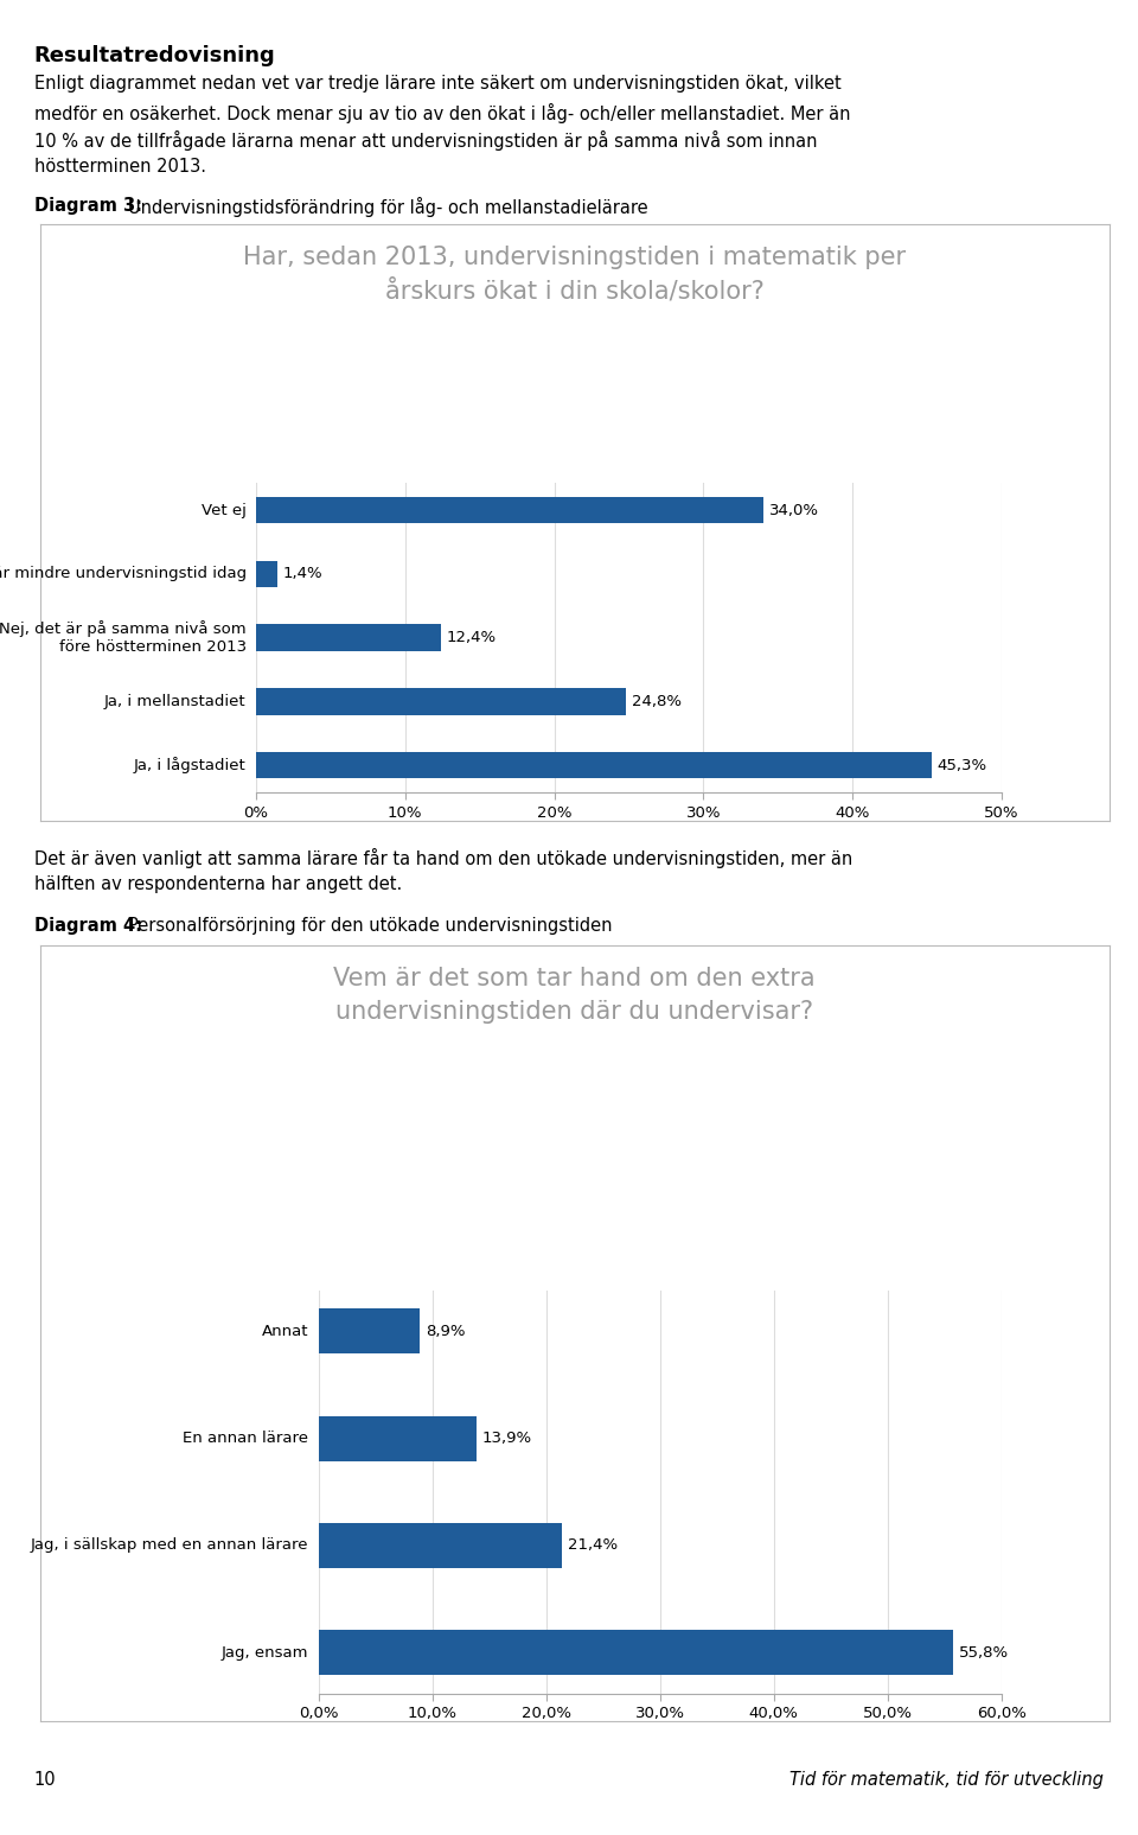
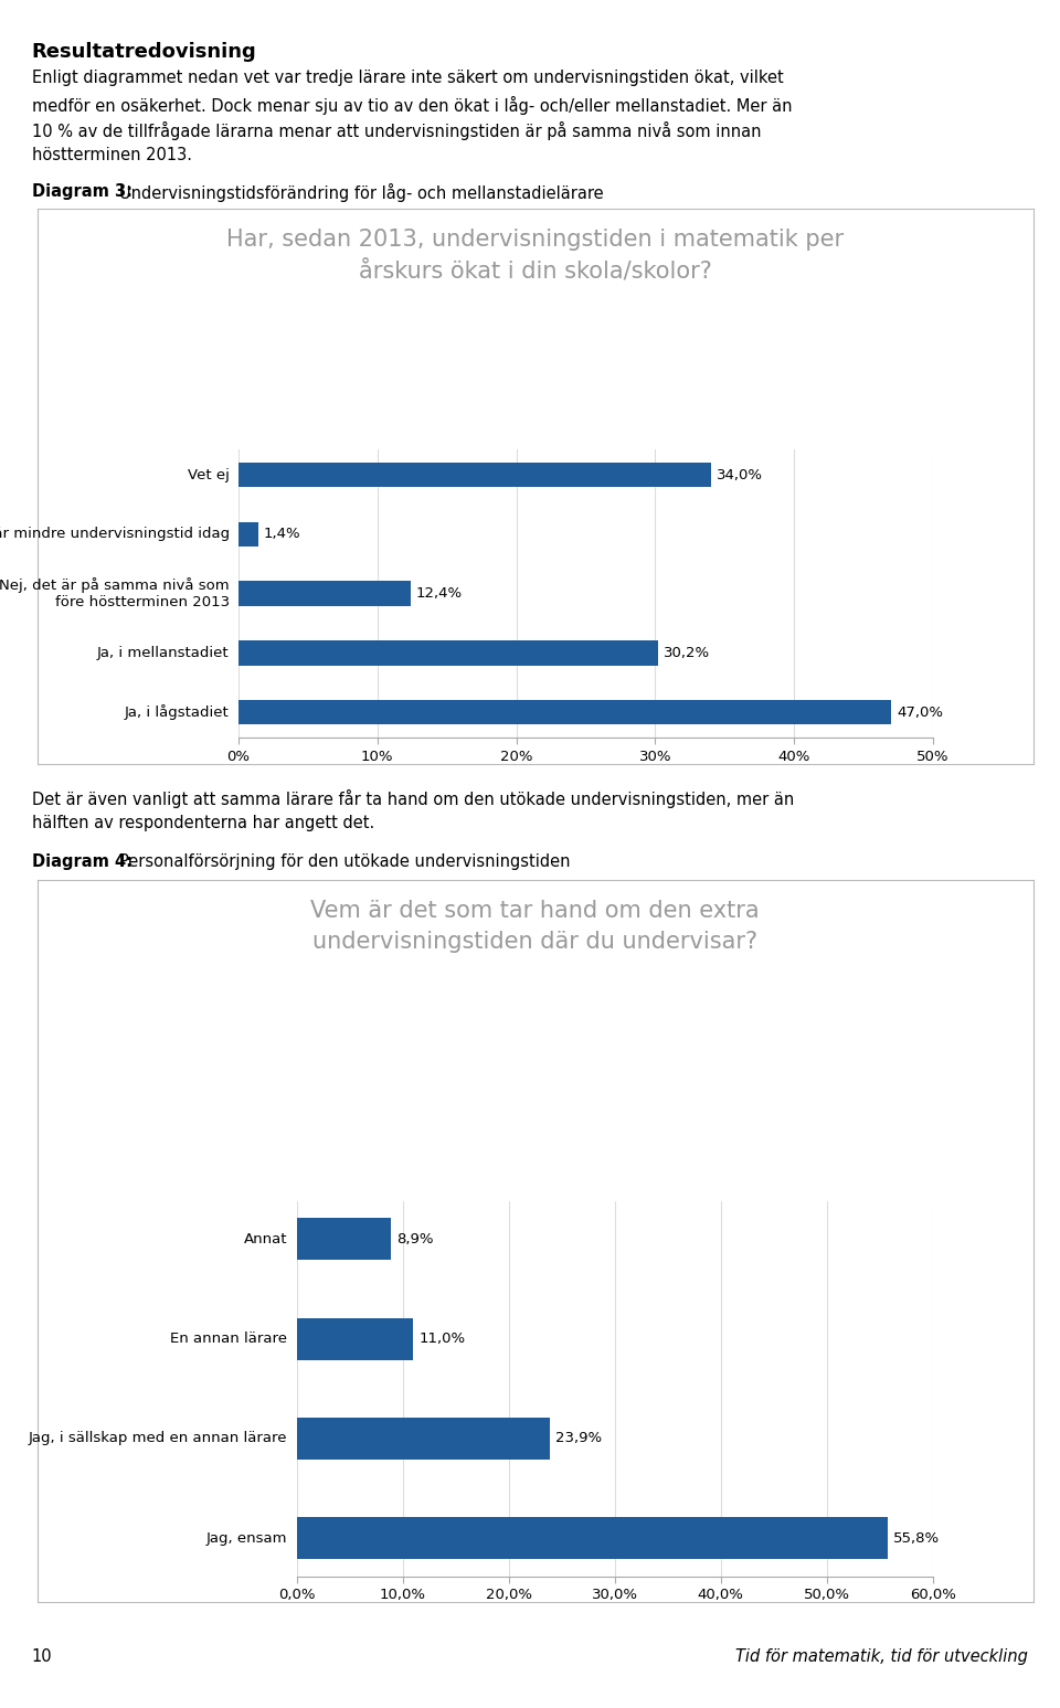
Ja, i mellanstadiet: 24,8% -> 30,2%
Ja, i lågstadiet: 45,3% -> 47,0%
En annan lärare: 13,9% -> 11,0%
Jag, i sällskap med en annan lärare: 21,4% -> 23,9%
